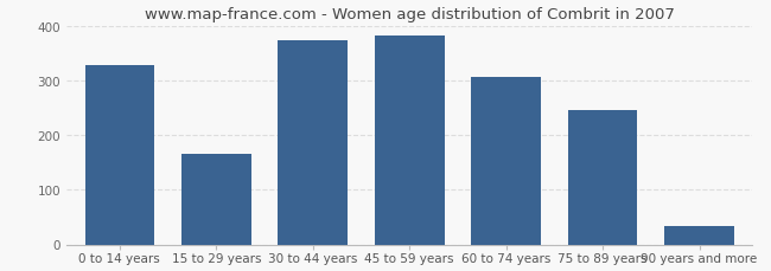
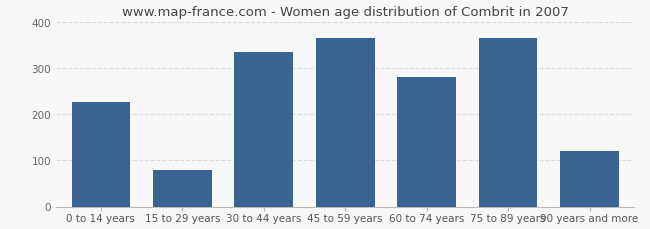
0 to 14 years: 328 -> 225
15 to 29 years: 165 -> 80
30 to 44 years: 373 -> 335
45 to 59 years: 381 -> 365
60 to 74 years: 306 -> 280
75 to 89 years: 246 -> 365
90 years and more: 33 -> 120
